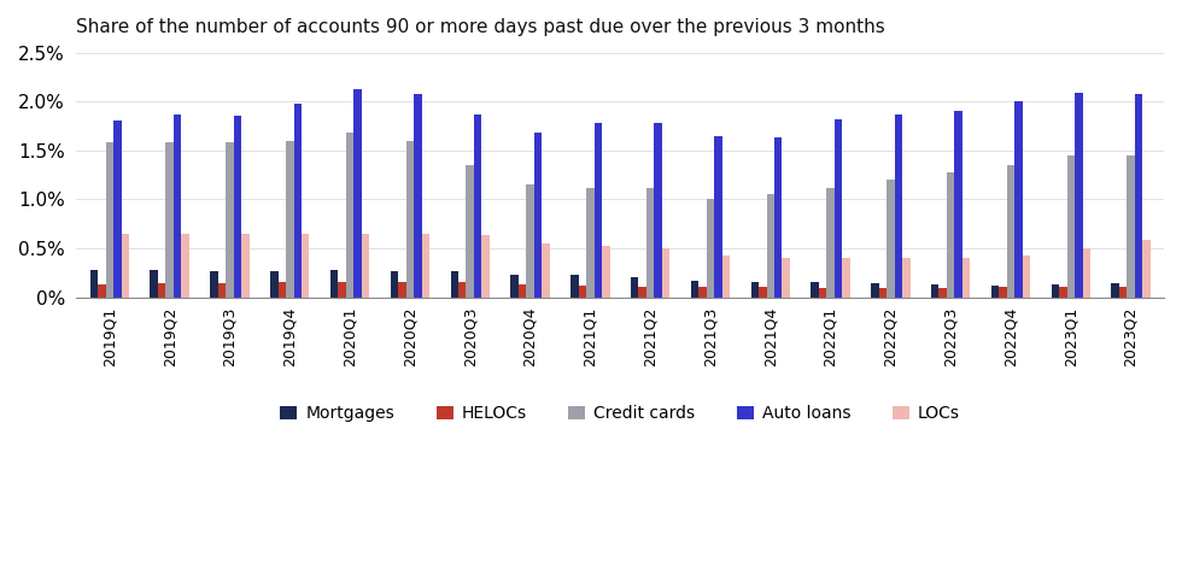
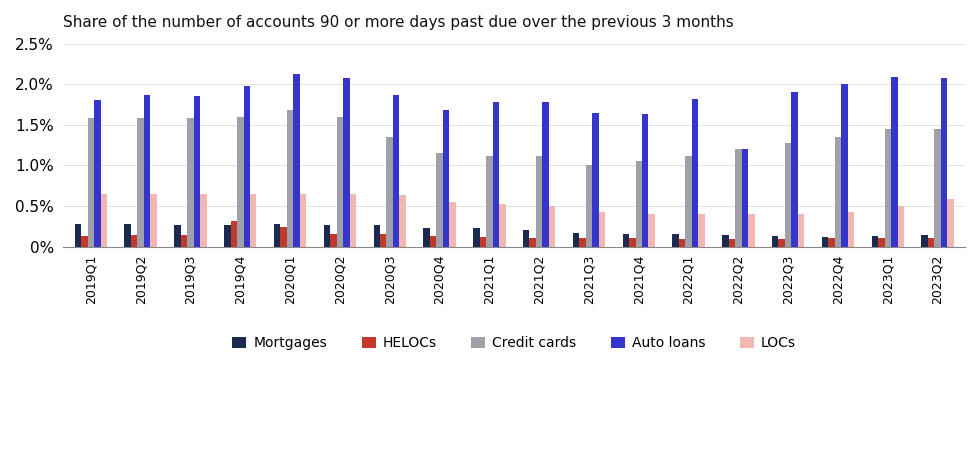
HELOCs/2019Q4: 0.15% -> 0.32%
HELOCs/2020Q1: 0.15% -> 0.24%
Auto loans/2022Q2: 1.87% -> 1.20%
